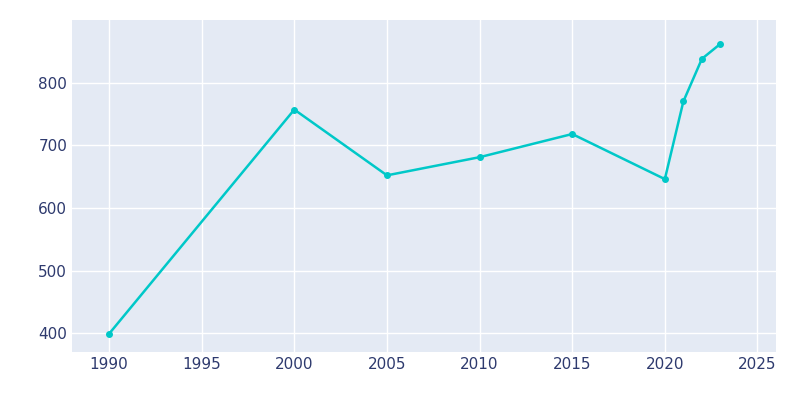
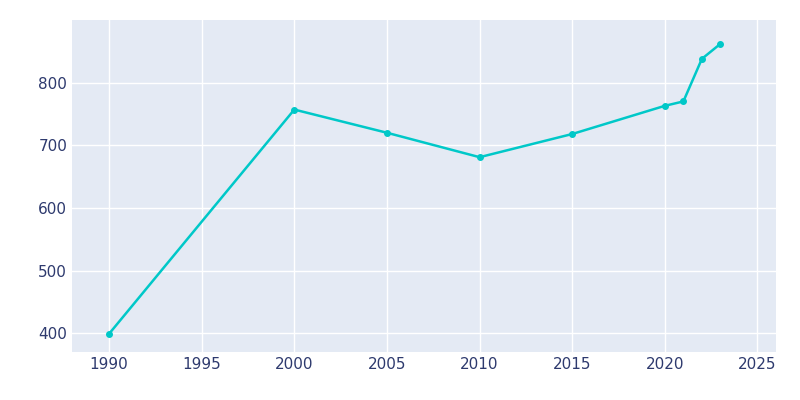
2005: 652 -> 720
2020: 646 -> 763
